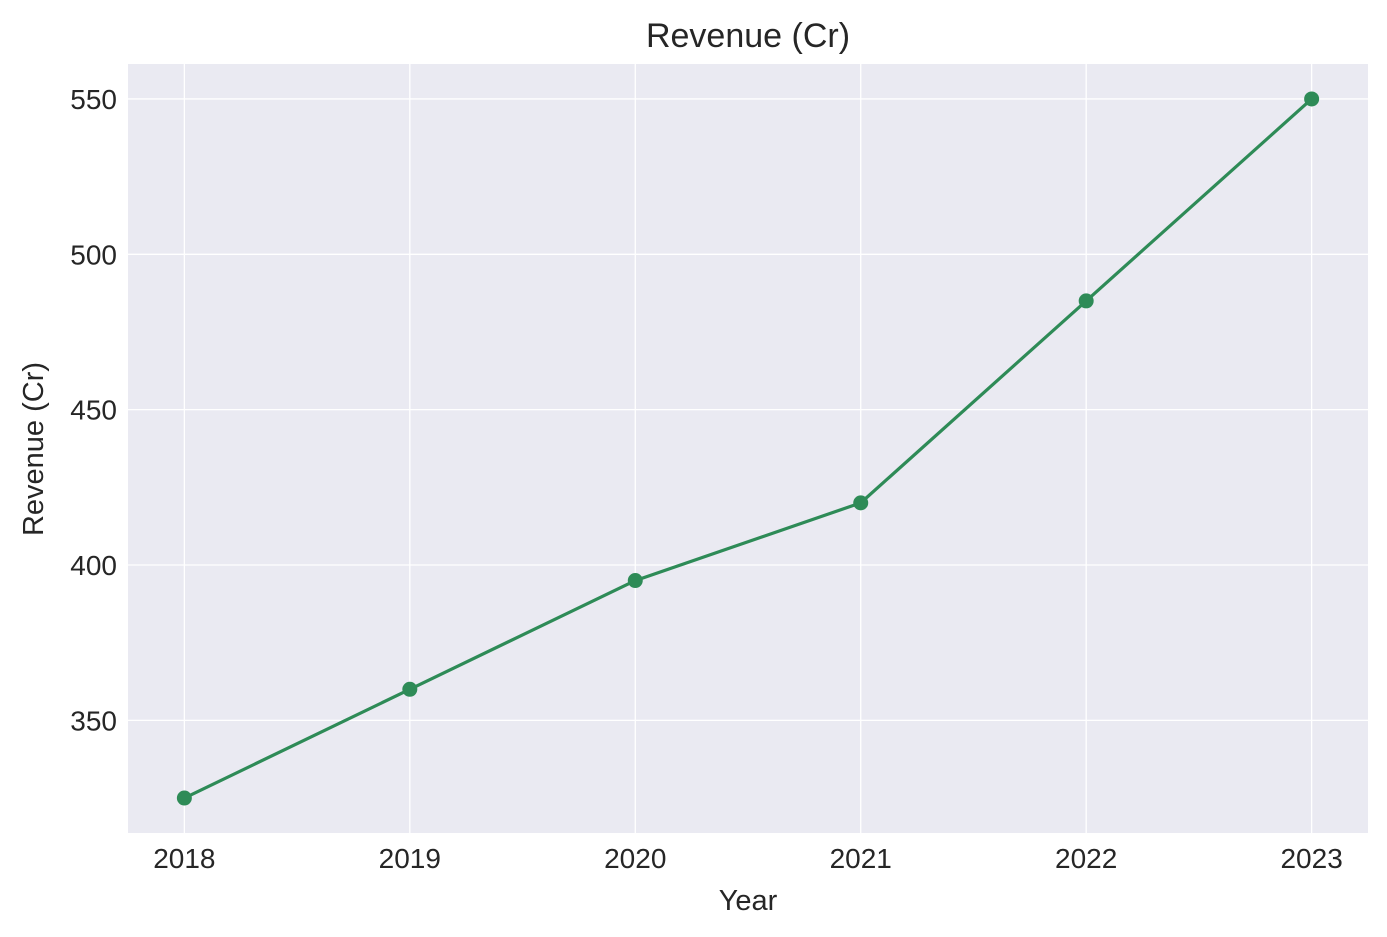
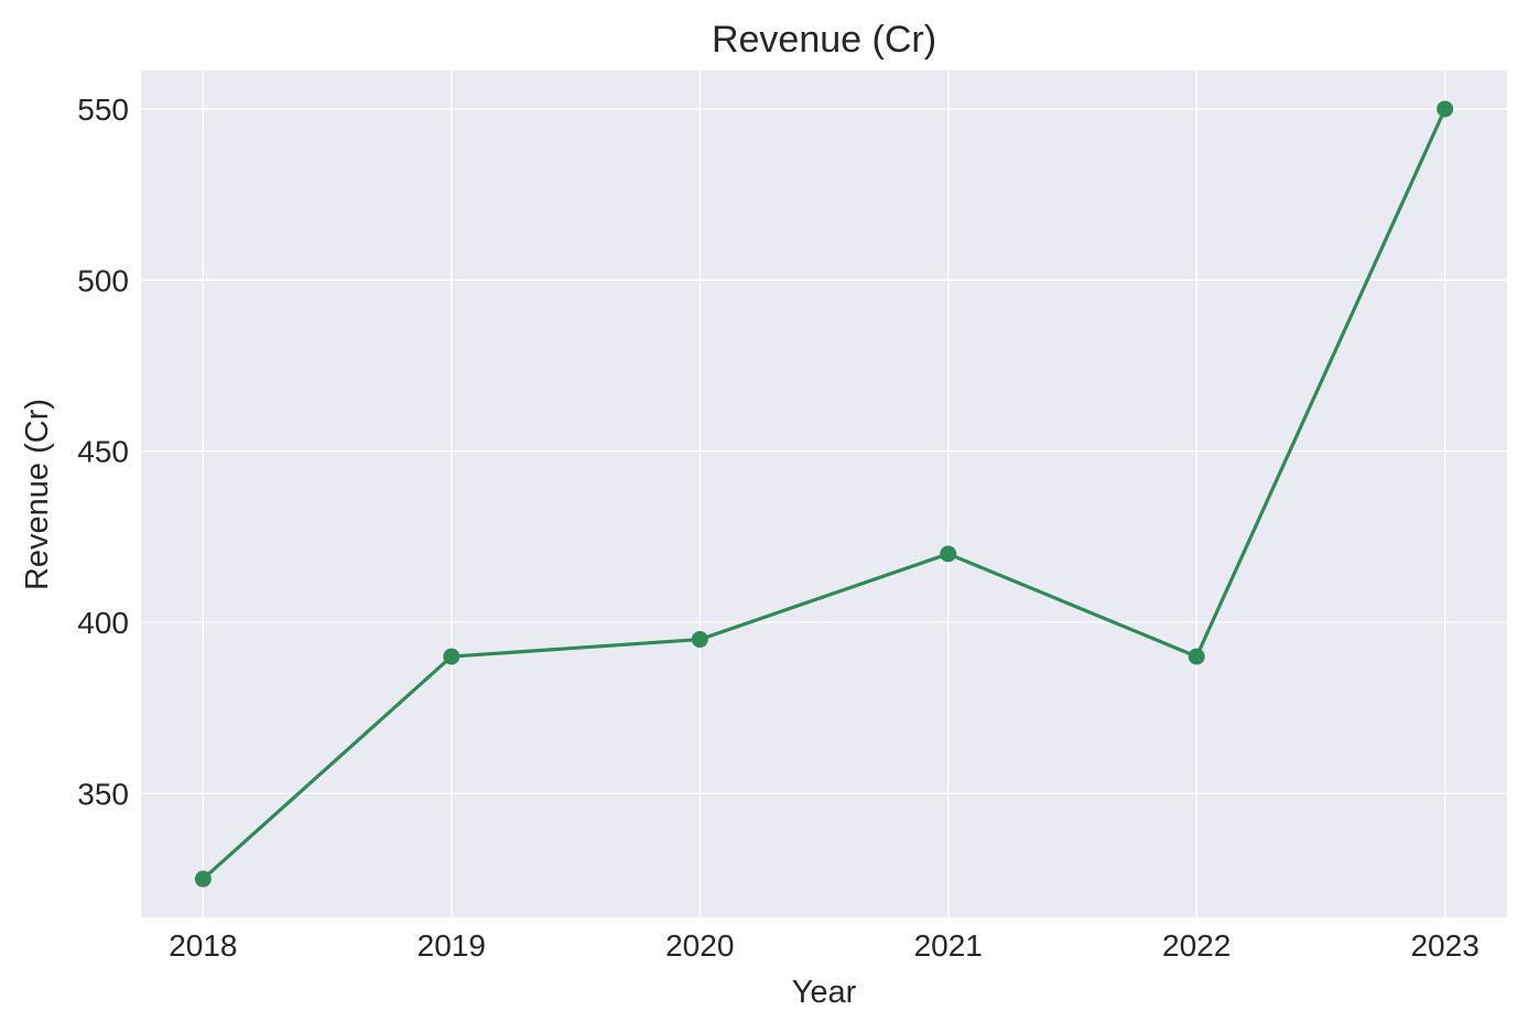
2019: 360 -> 390
2022: 485 -> 390
